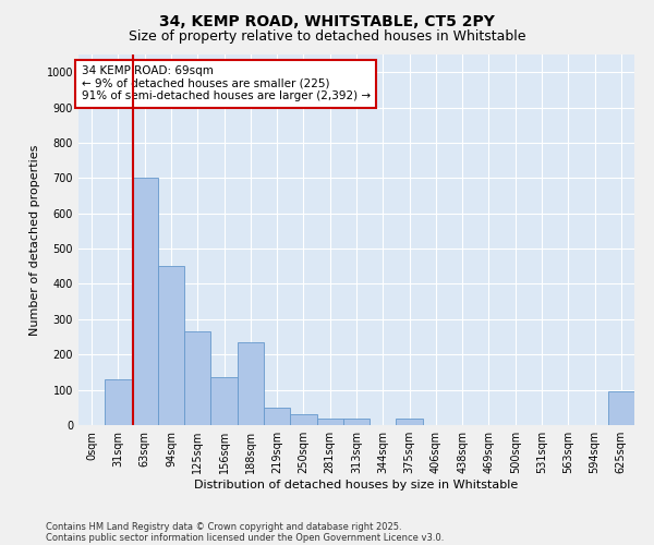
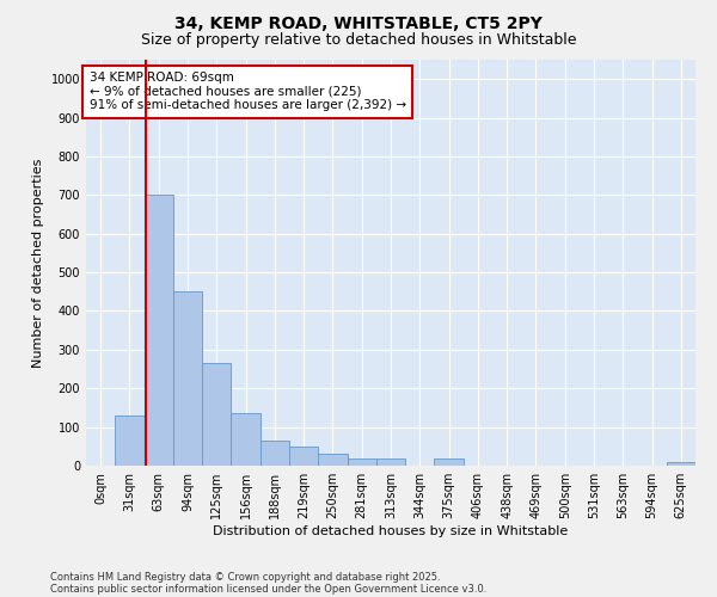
188sqm: 235 -> 65
625sqm: 95 -> 10
